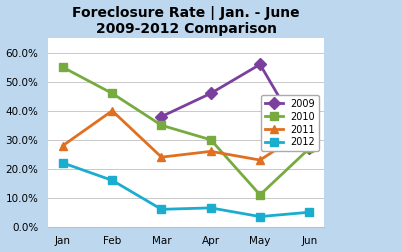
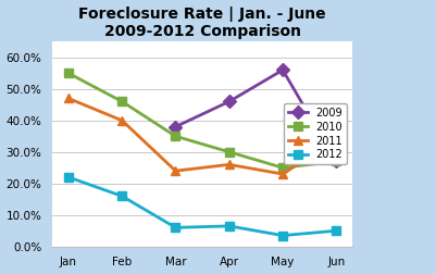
2011/Jan: 28% -> 47%
2010/May: 11% -> 25%
